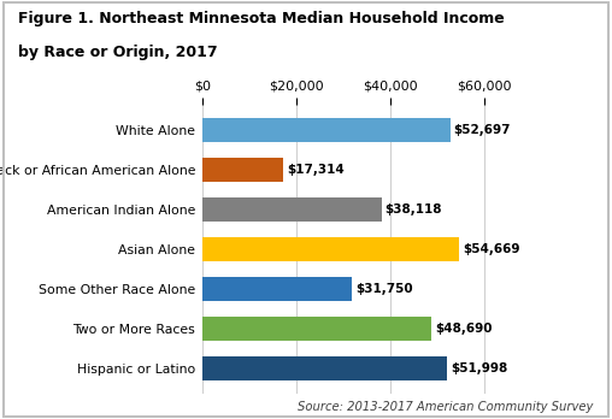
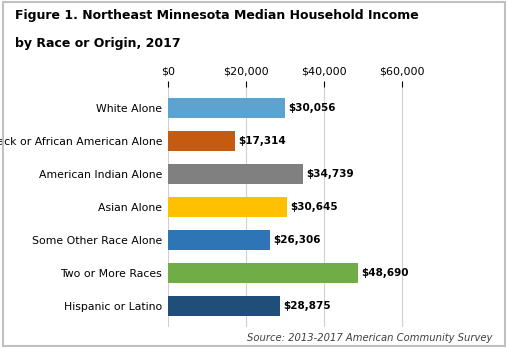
White Alone: $52,697 -> $30,056
American Indian Alone: $38,118 -> $34,739
Asian Alone: $54,669 -> $30,645
Some Other Race Alone: $31,750 -> $26,306
Hispanic or Latino: $51,998 -> $28,875
